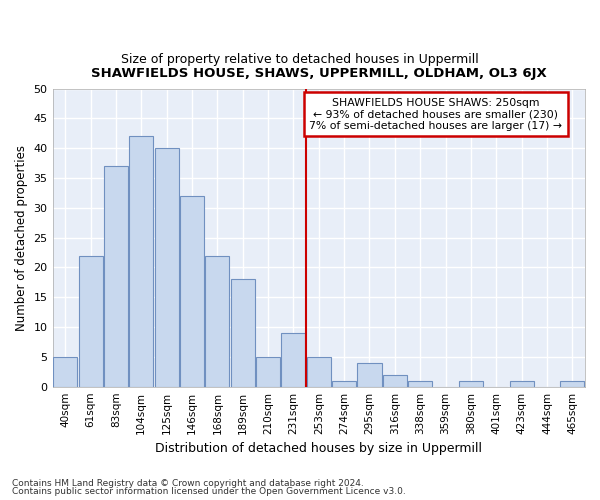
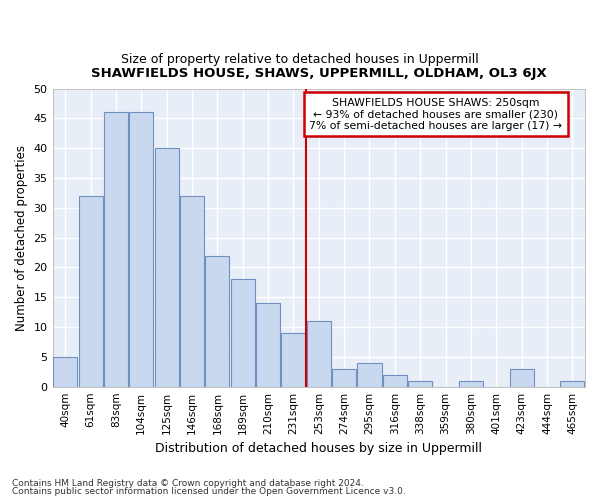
61sqm: 22 -> 32
83sqm: 37 -> 46
104sqm: 42 -> 46
210sqm: 5 -> 14
253sqm: 5 -> 11
274sqm: 1 -> 3
423sqm: 1 -> 3
